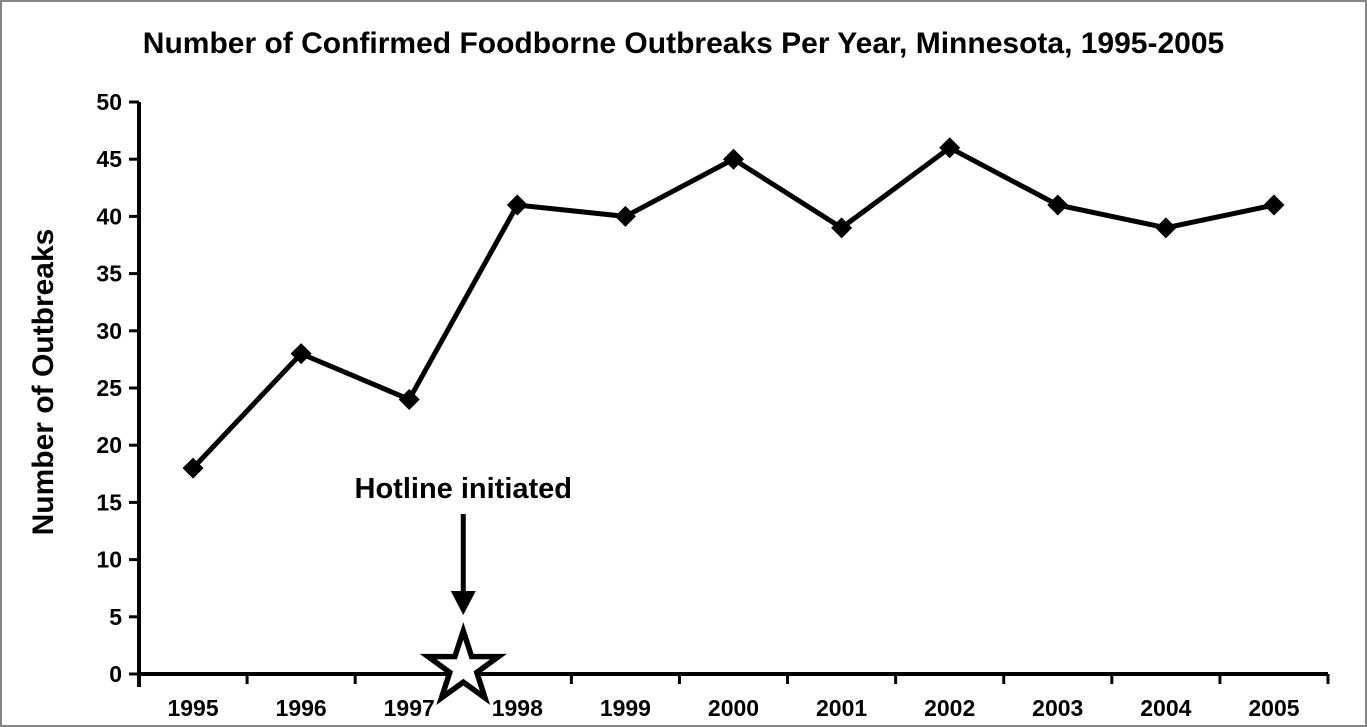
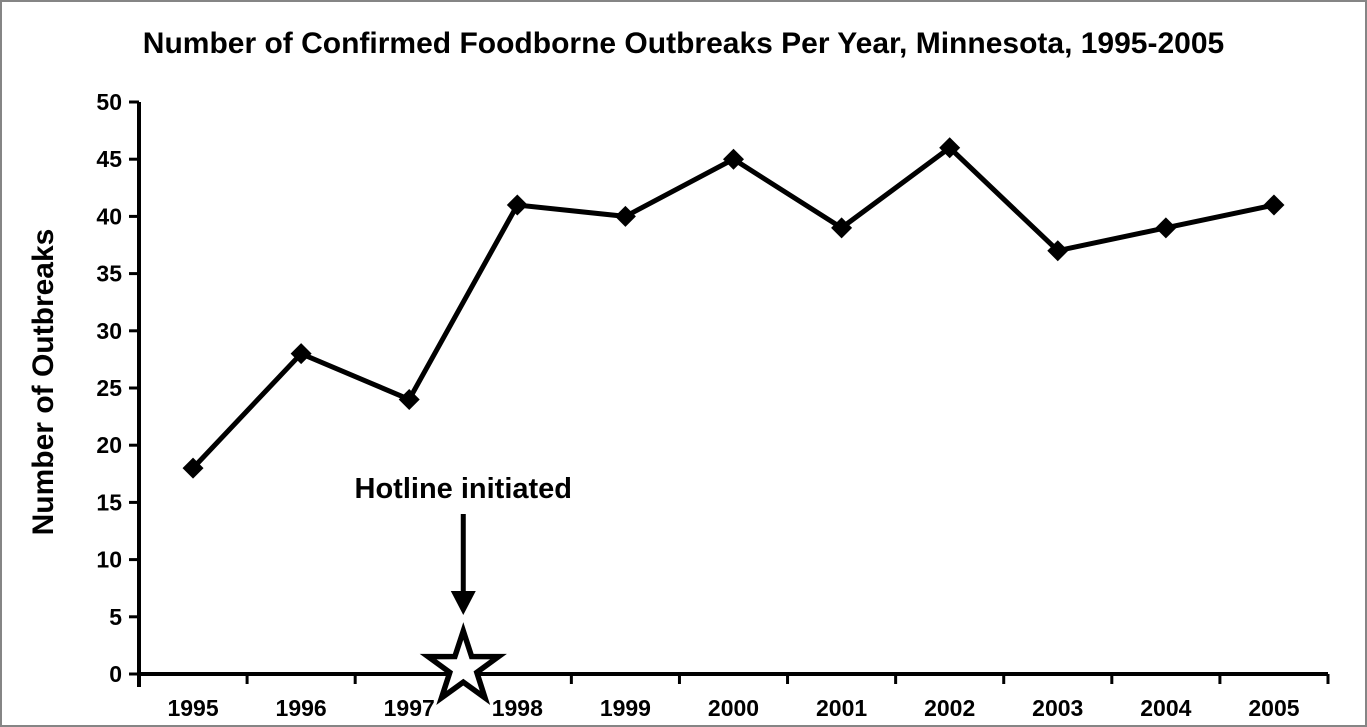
2003: 41 -> 37
